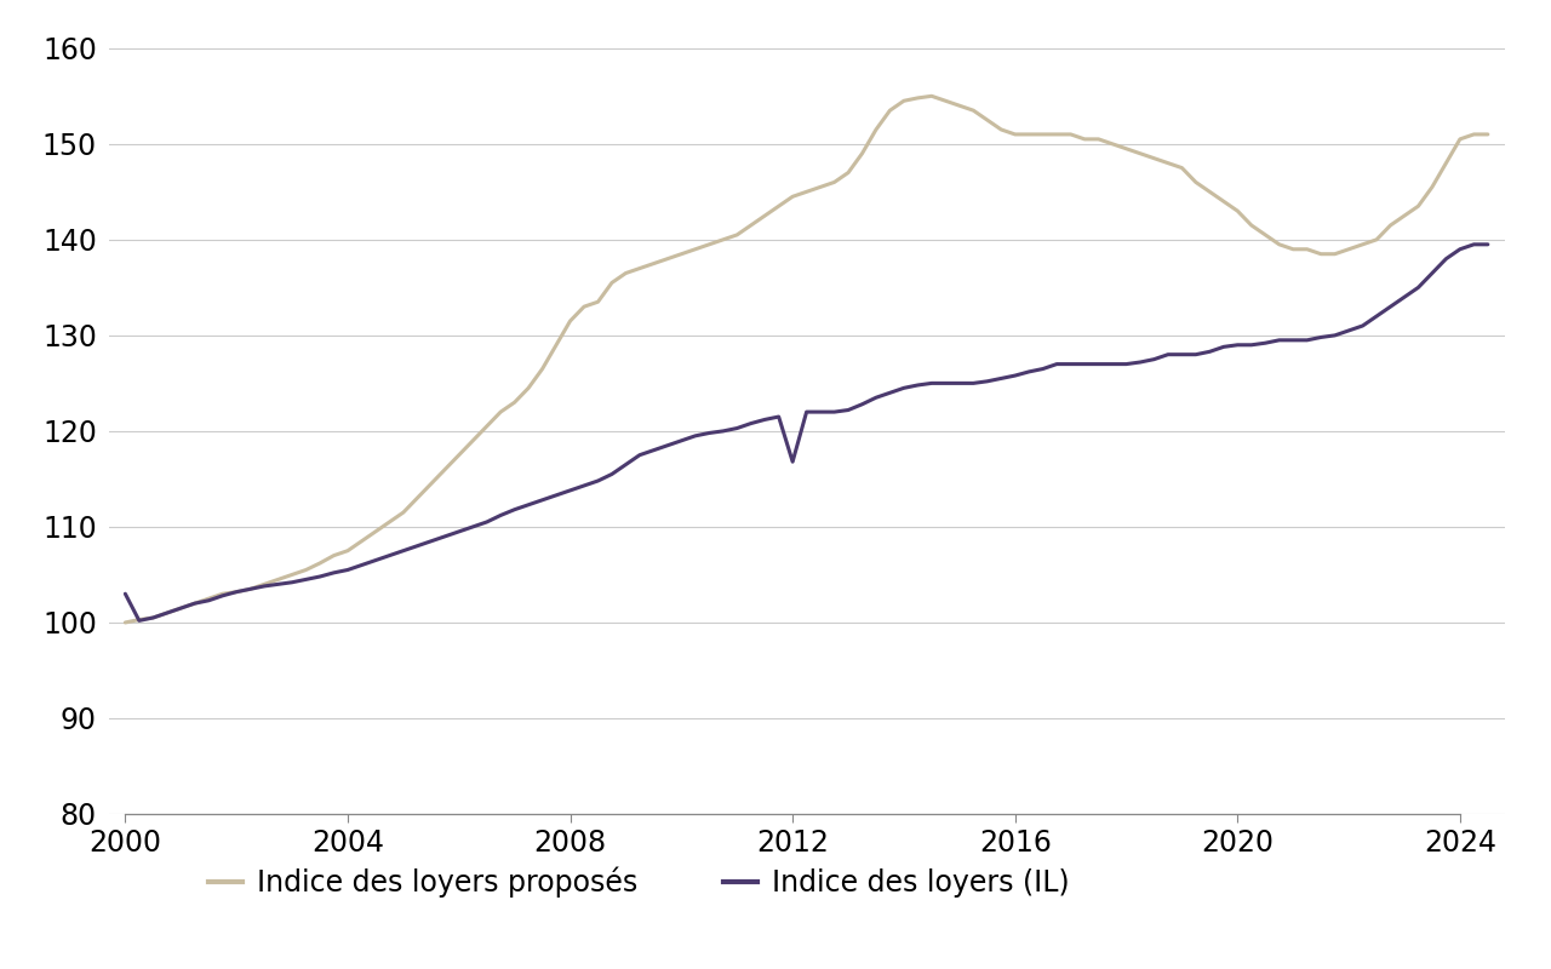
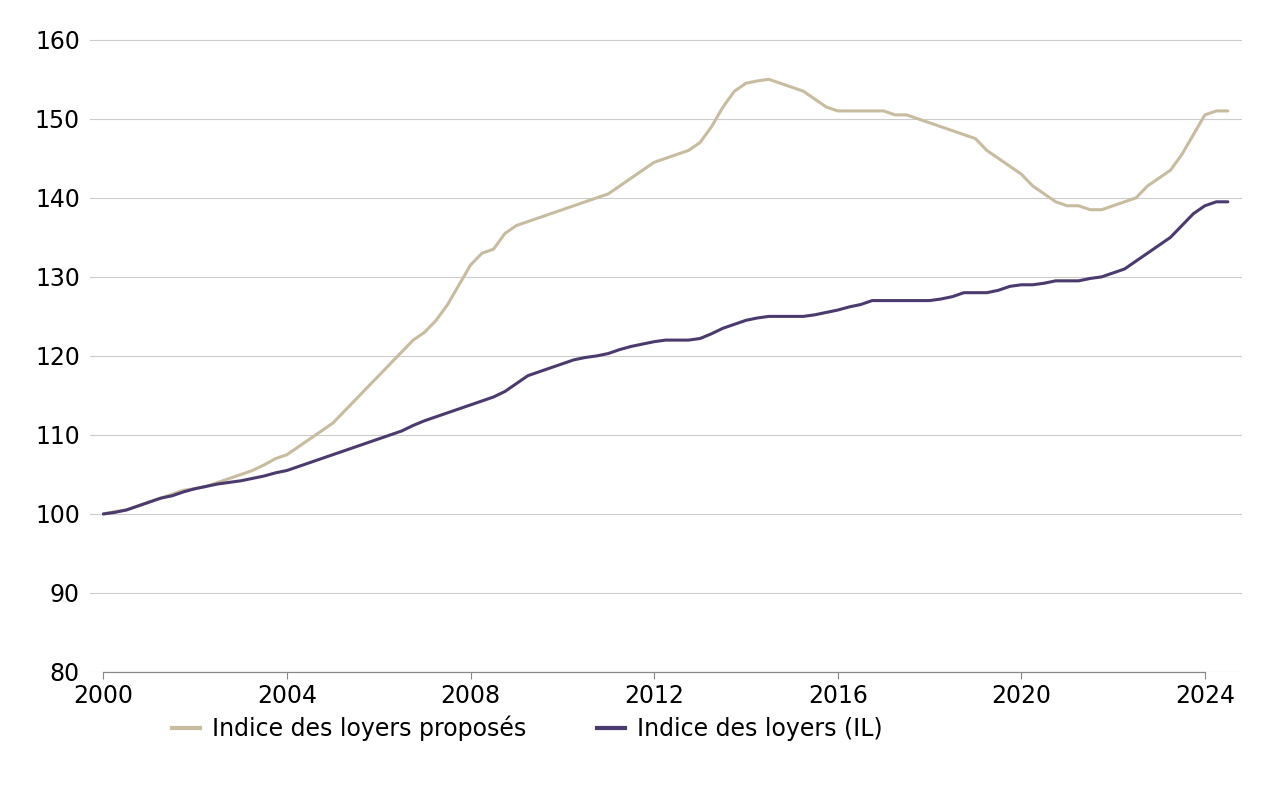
Indice des loyers (IL)/2000: 103.0 -> 100.0
Indice des loyers (IL)/2012: 116.8 -> 121.8
